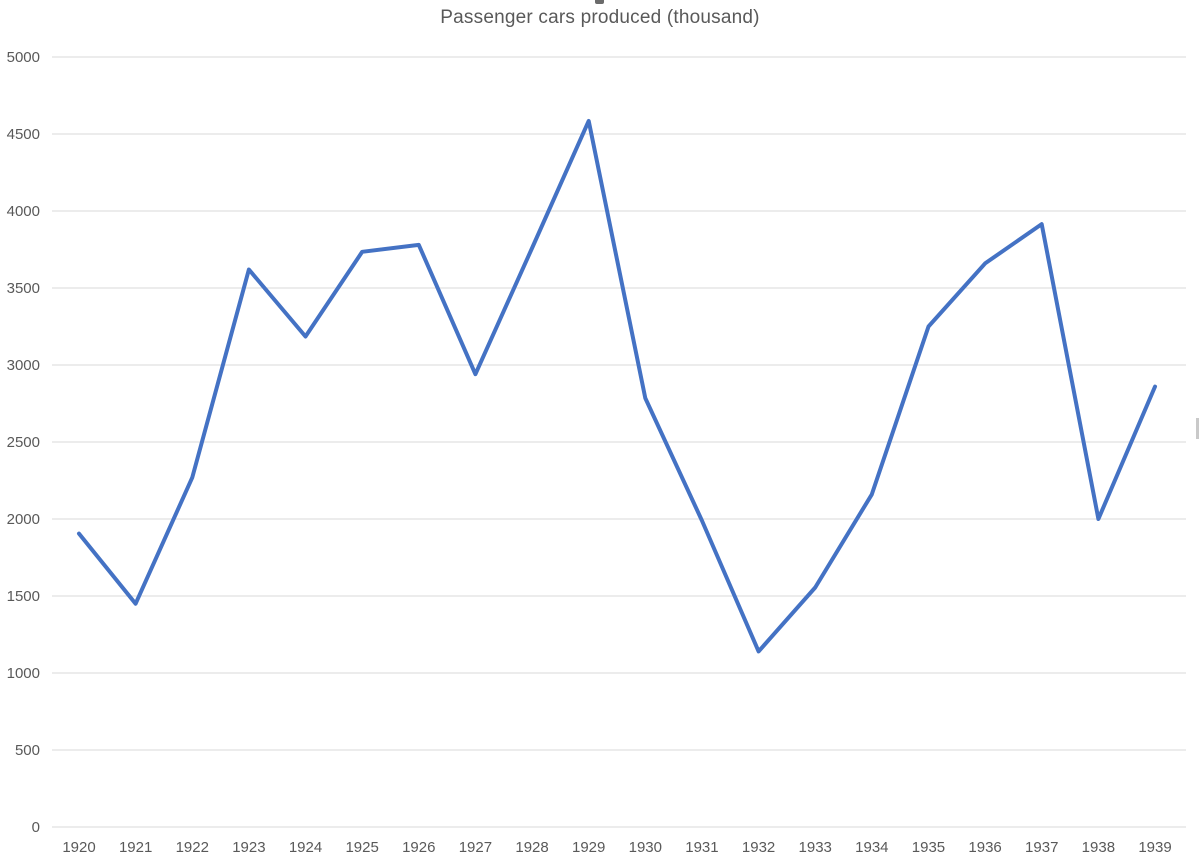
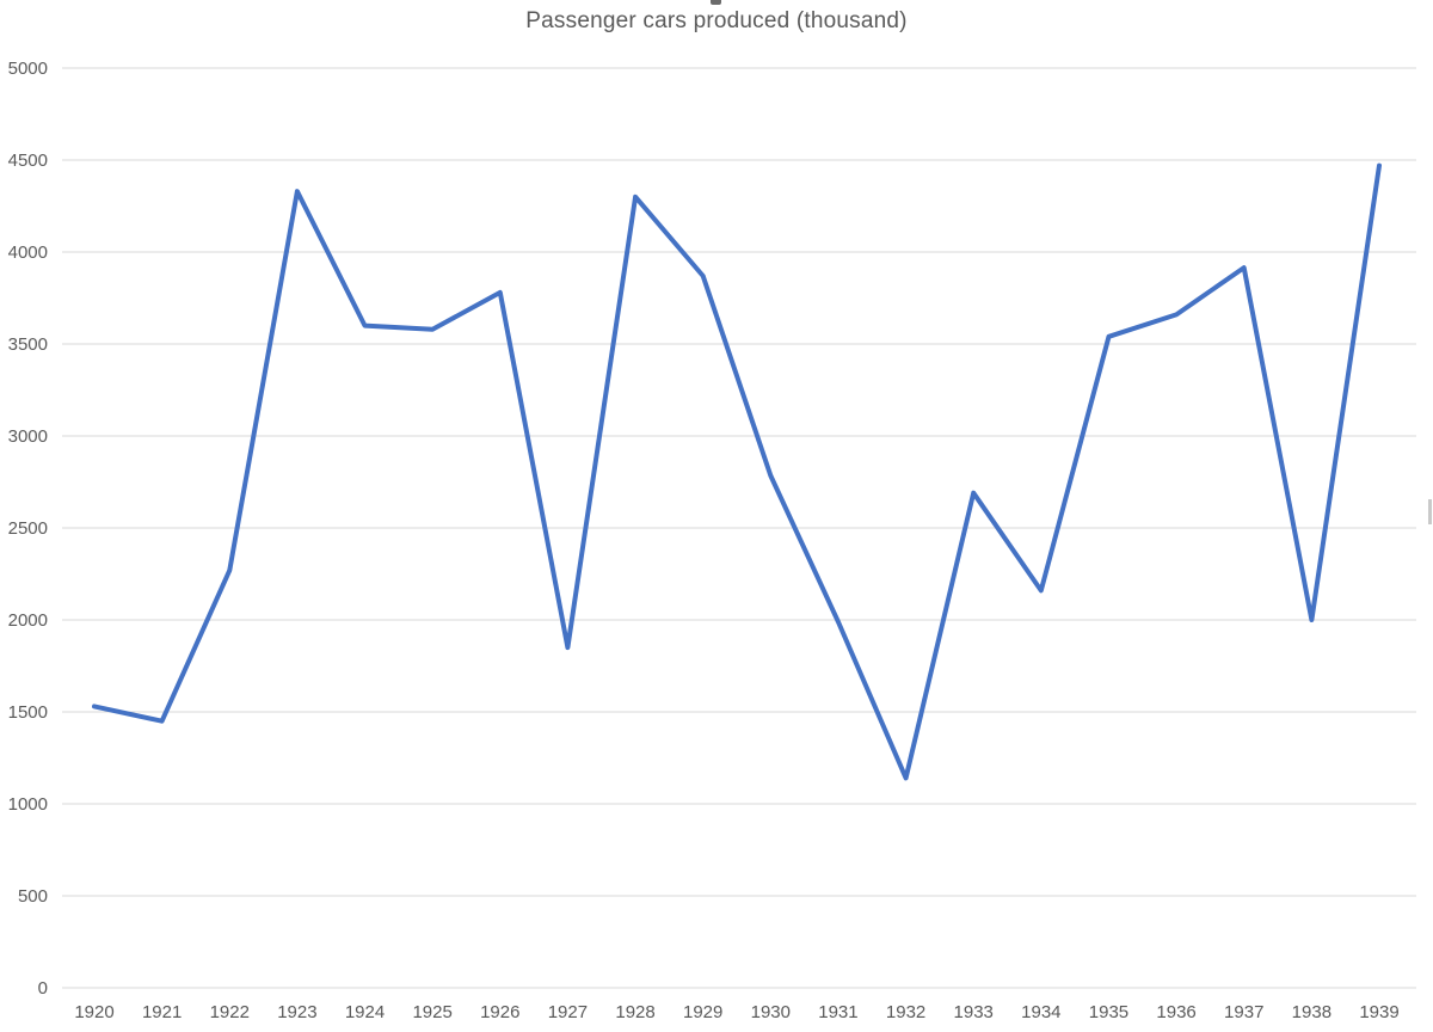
1920: 1900 -> 1530
1923: 3620 -> 4330
1924: 3180 -> 3600
1925: 3740 -> 3580
1927: 2940 -> 1850
1928: 3760 -> 4300
1929: 4580 -> 3870
1933: 1560 -> 2690
1935: 3250 -> 3540
1939: 2860 -> 4470
